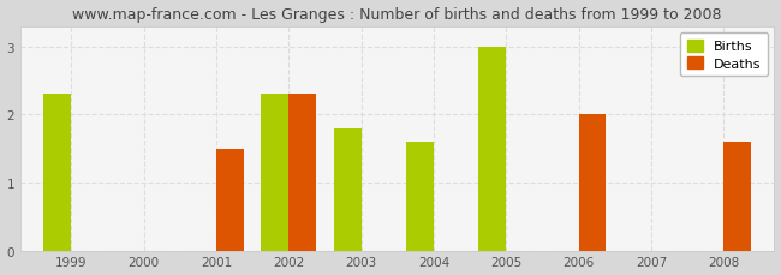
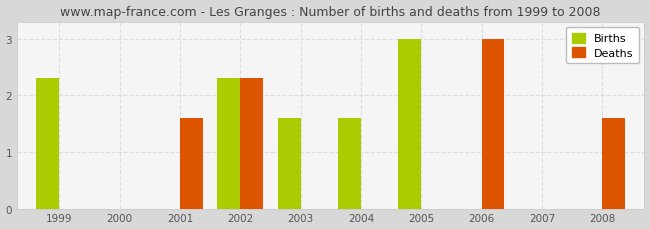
Deaths/2001: 1.5 -> 1.6
Births/2003: 1.8 -> 1.6
Deaths/2006: 2.0 -> 3.0
